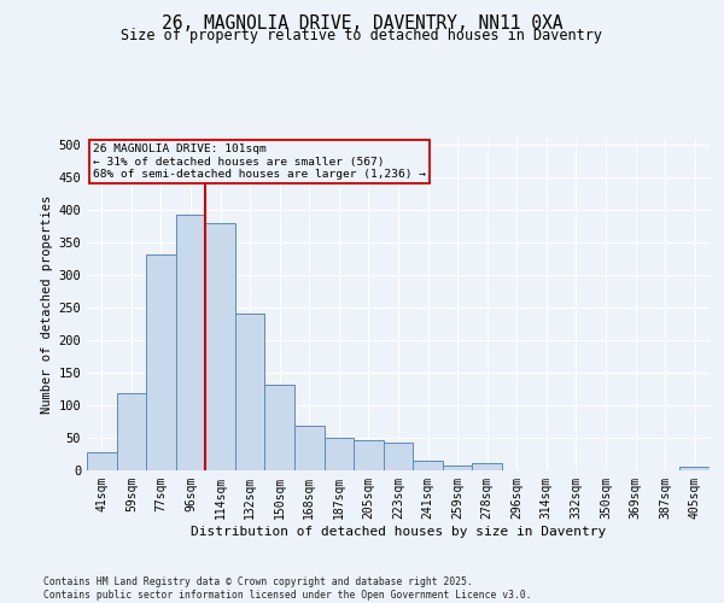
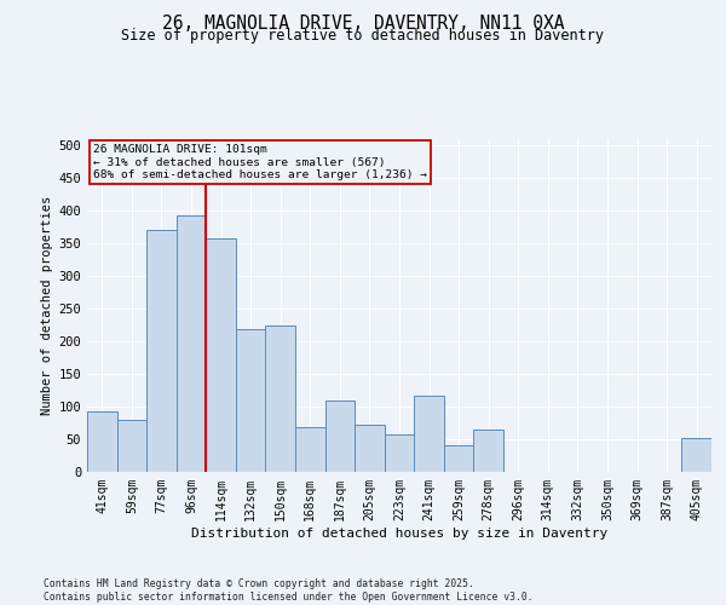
41sqm: 27 -> 92
59sqm: 118 -> 80
77sqm: 332 -> 370
114sqm: 381 -> 358
132sqm: 241 -> 218
150sqm: 131 -> 224
187sqm: 50 -> 110
205sqm: 47 -> 72
223sqm: 42 -> 58
241sqm: 15 -> 116
259sqm: 8 -> 40
278sqm: 11 -> 64
405sqm: 6 -> 52
